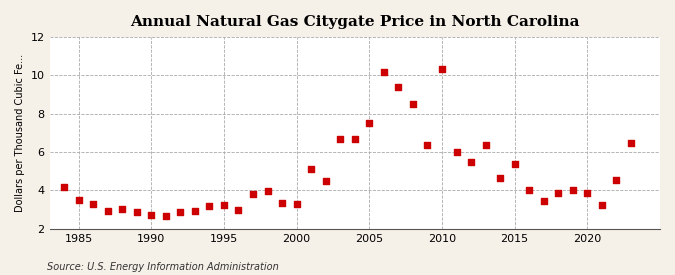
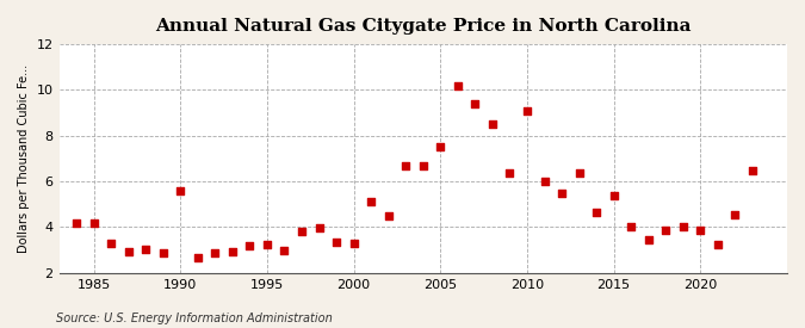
1985: 3.5 -> 4.2
1990: 2.7 -> 5.6
2010: 10.3 -> 9.1
